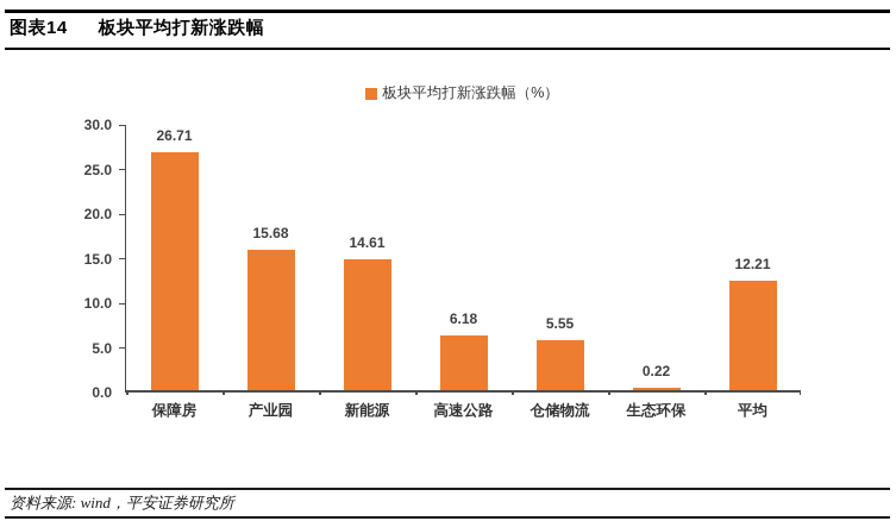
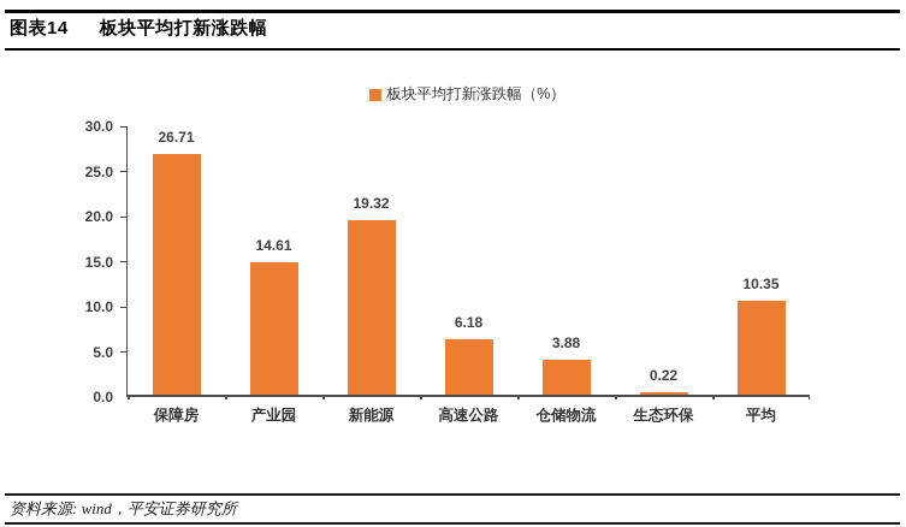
产业园: 15.68 -> 14.61
新能源: 14.61 -> 19.32
仓储物流: 5.55 -> 3.88
平均: 12.21 -> 10.35
